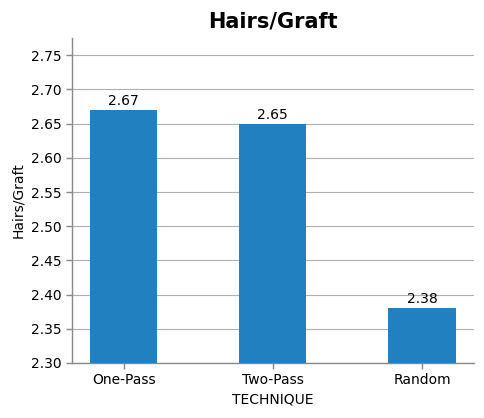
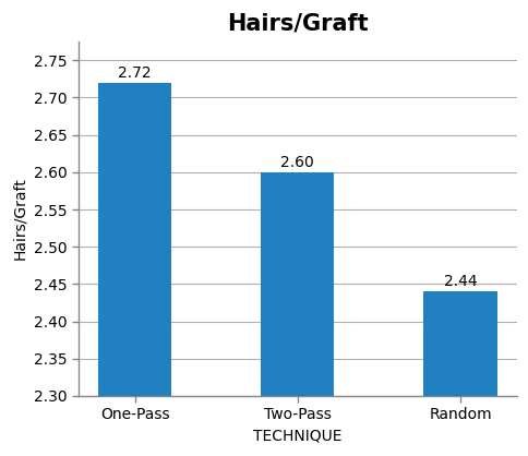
One-Pass: 2.67 -> 2.72
Two-Pass: 2.65 -> 2.60
Random: 2.38 -> 2.44
